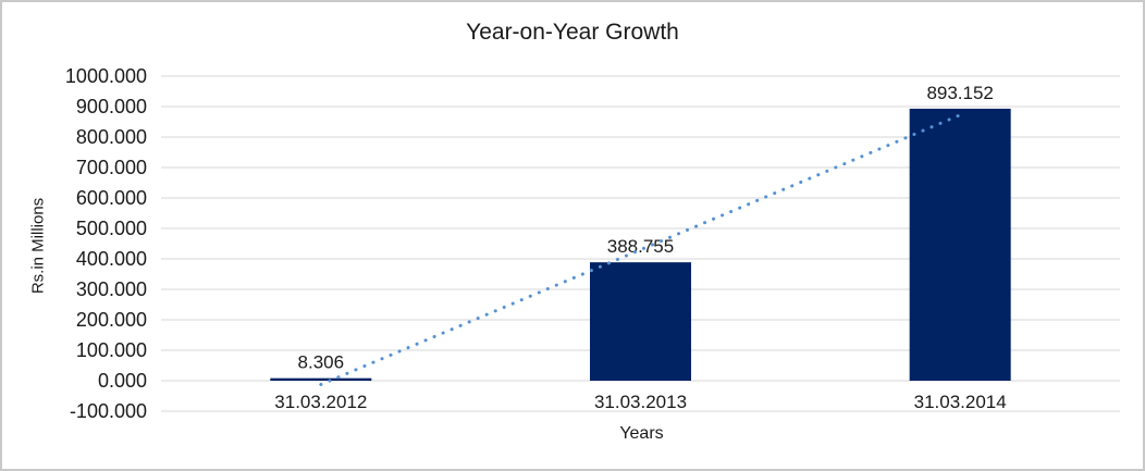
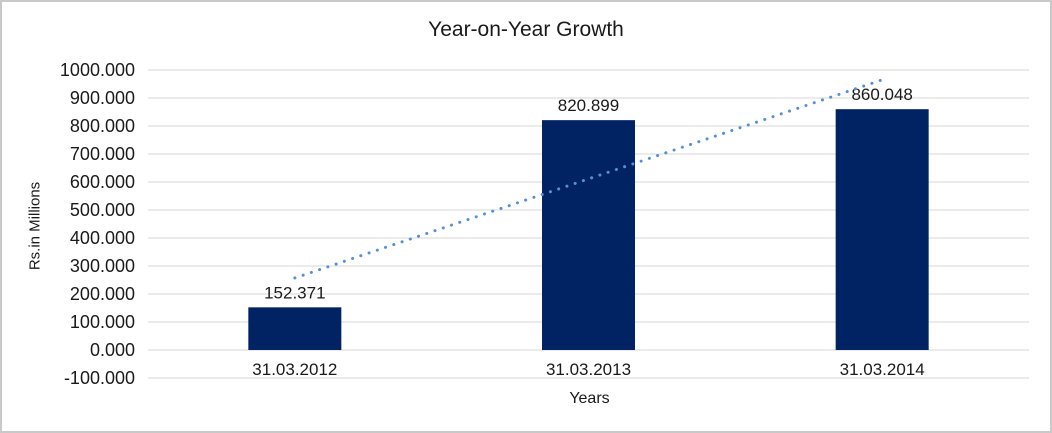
31.03.2012: 8.306 -> 152.371
31.03.2013: 388.755 -> 820.899
31.03.2014: 893.152 -> 860.048
